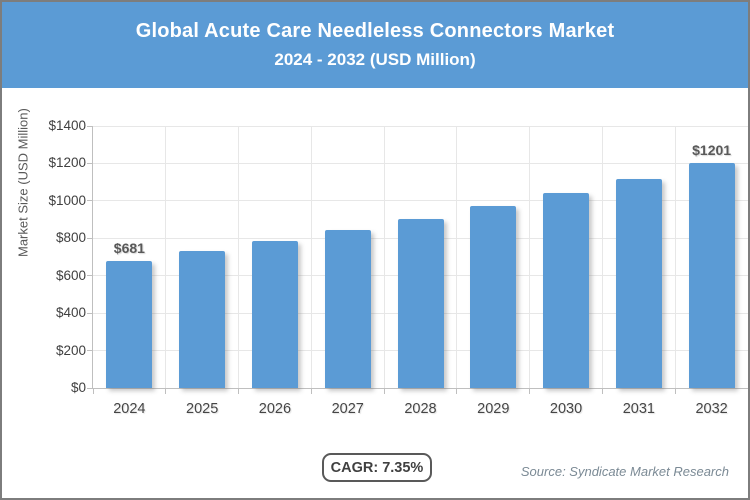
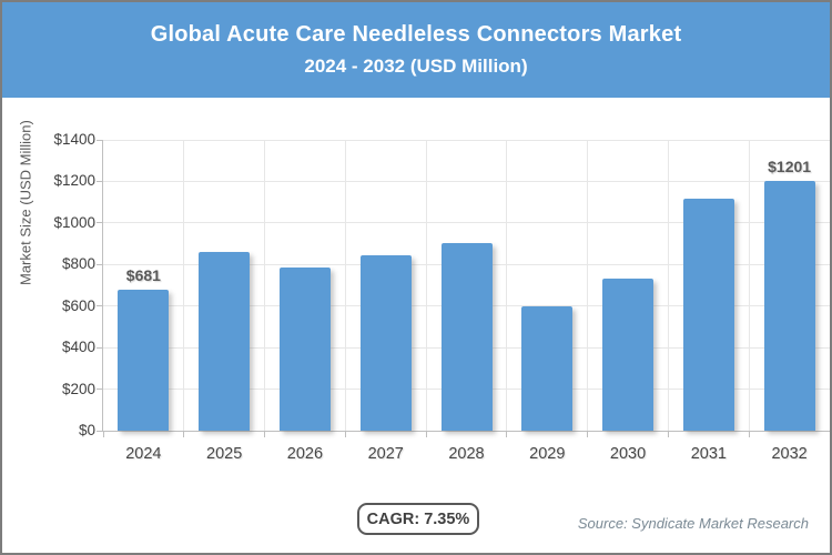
2025: $730 -> $860
2029: $970 -> $600
2030: $1040 -> $730
